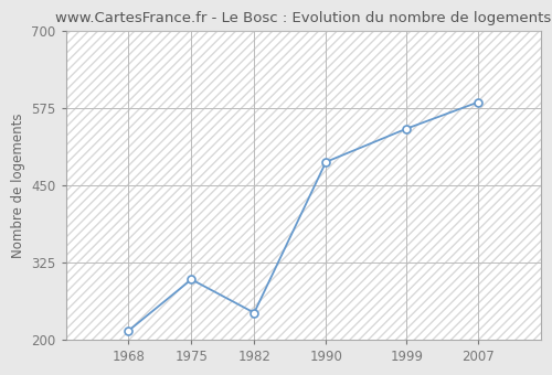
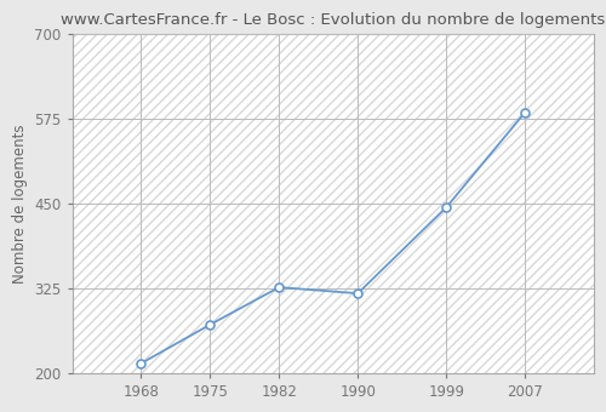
1975: 298 -> 272
1982: 244 -> 327
1990: 488 -> 318
1999: 542 -> 445
